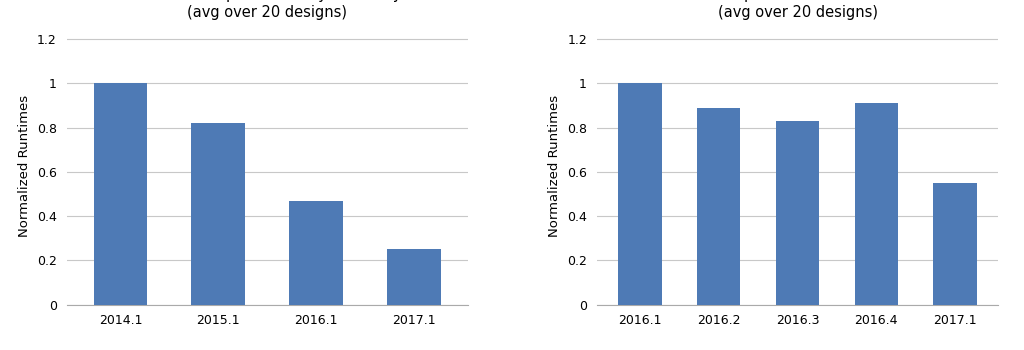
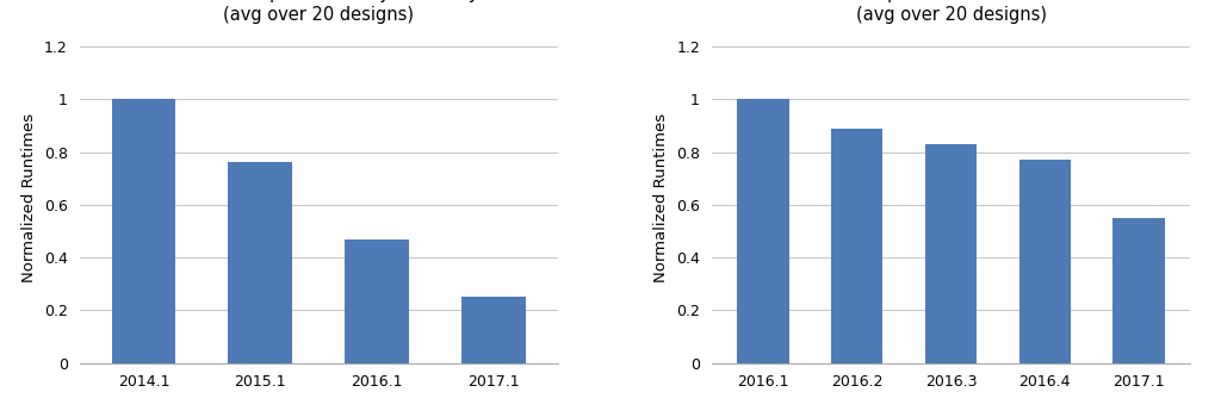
2015.1: 0.82 -> 0.76
2016.4: 0.91 -> 0.77
